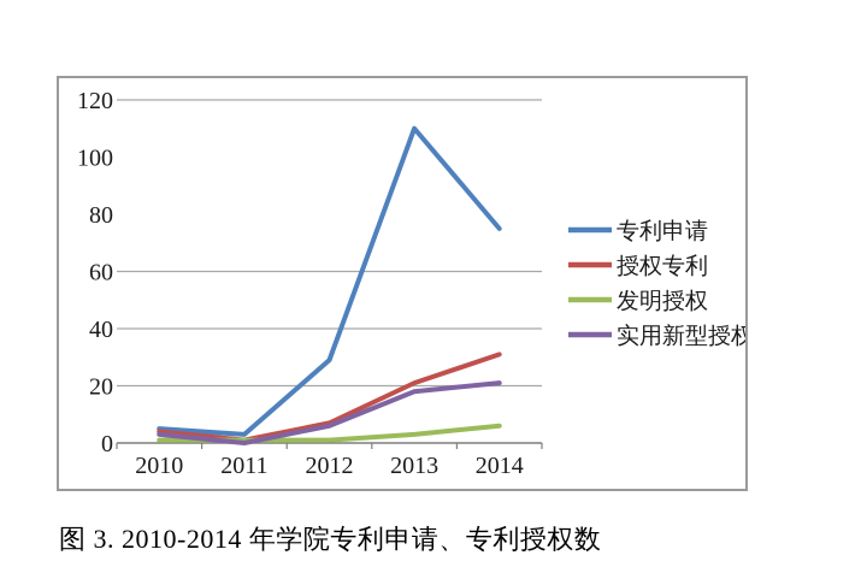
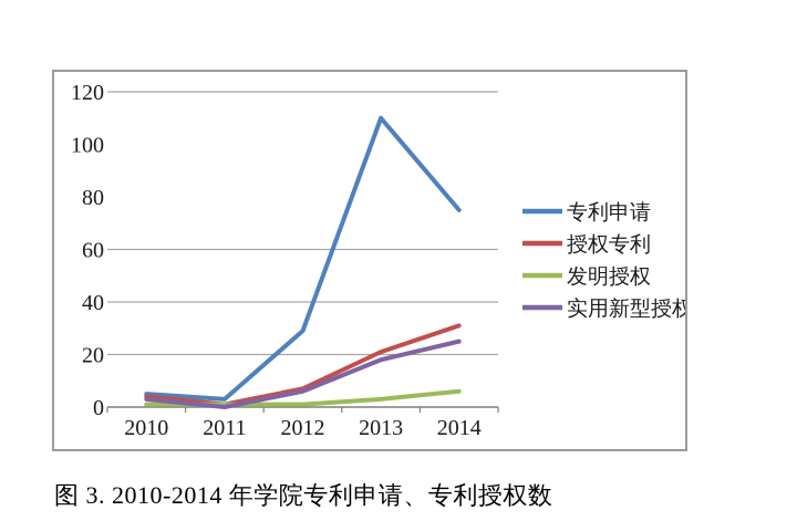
实用新型授权/2014: 21 -> 25
